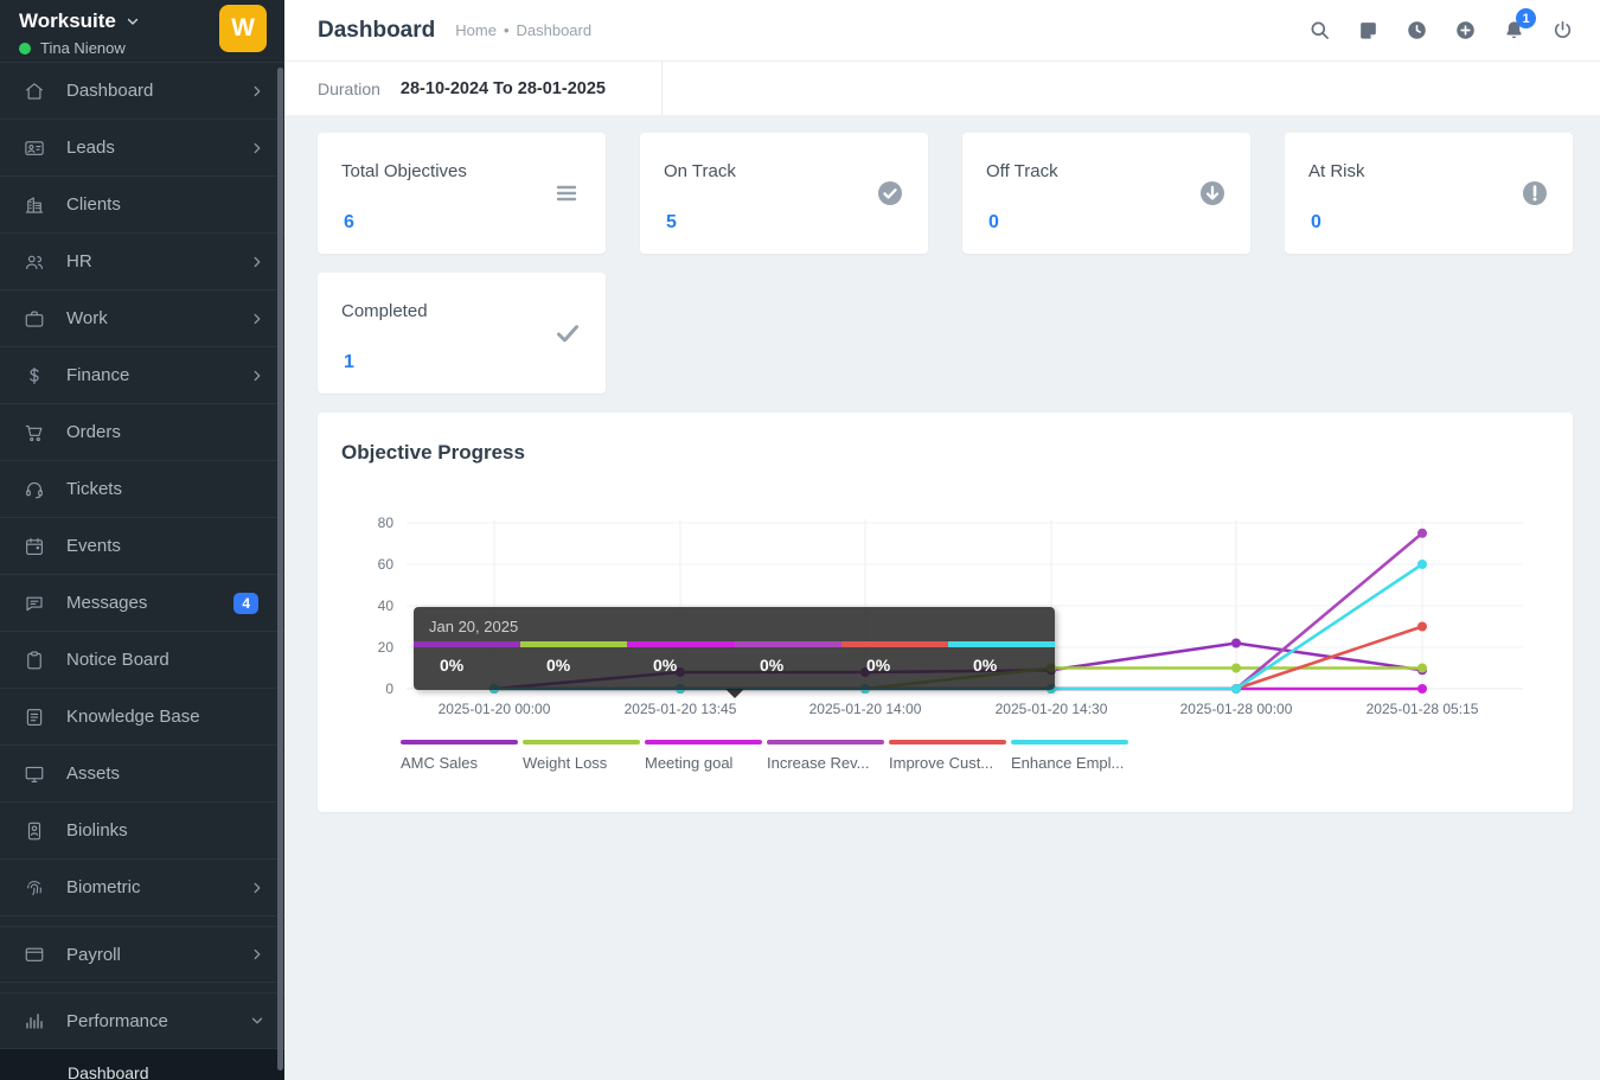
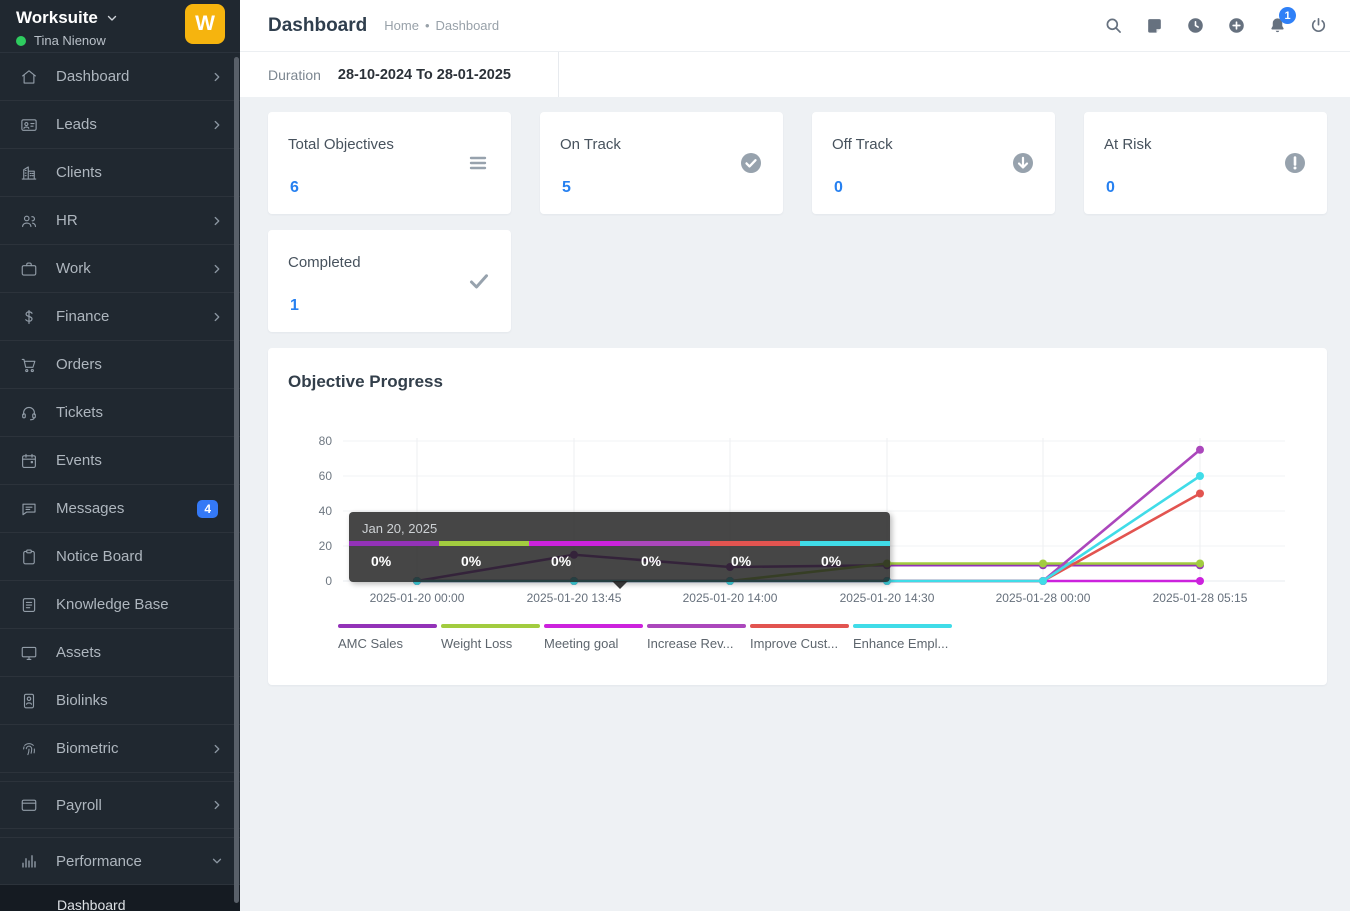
AMC Sales/2025-01-20 13:45: 8 -> 15
AMC Sales/2025-01-28 00:00: 22 -> 9
Improve Cust.../2025-01-28 05:15: 30 -> 50
